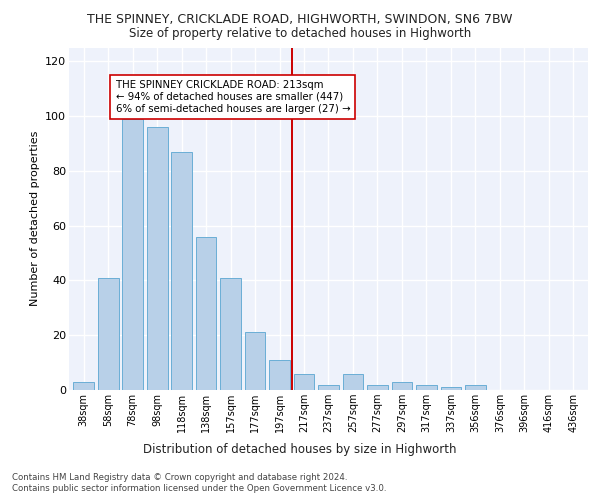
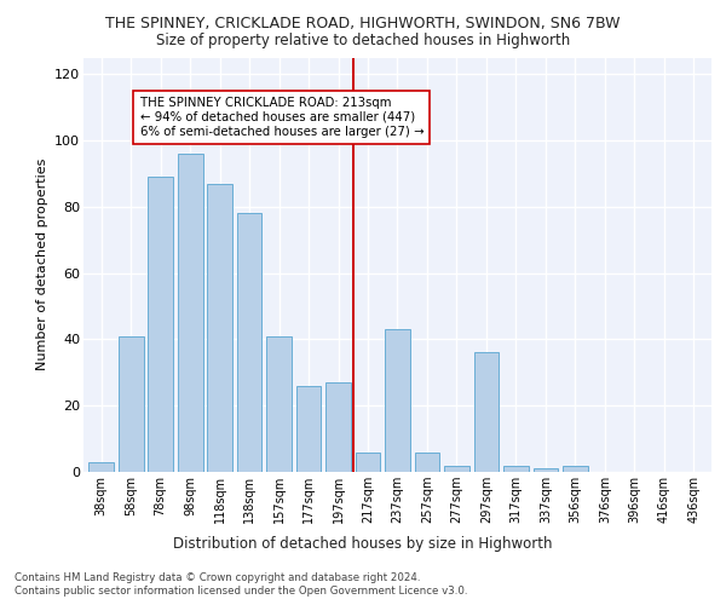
78sqm: 99 -> 89
138sqm: 56 -> 78
177sqm: 21 -> 26
197sqm: 11 -> 27
237sqm: 2 -> 43
297sqm: 3 -> 36
